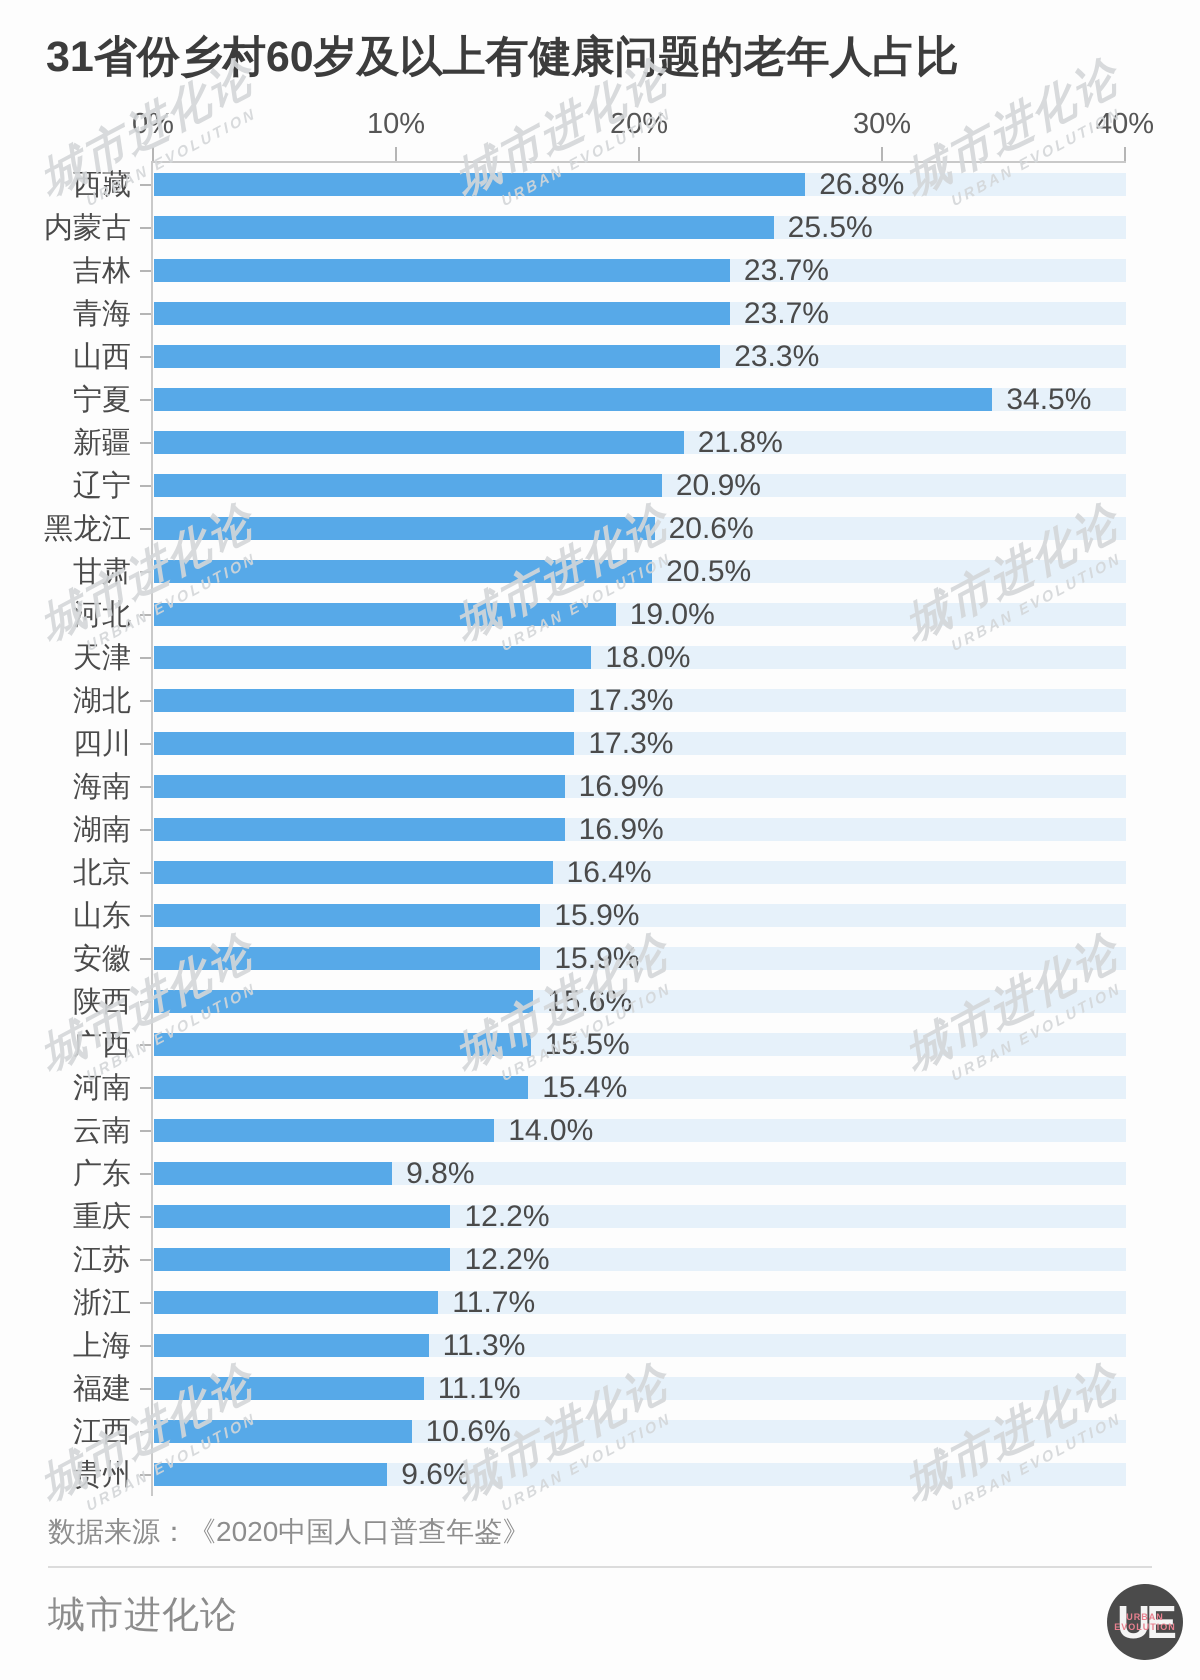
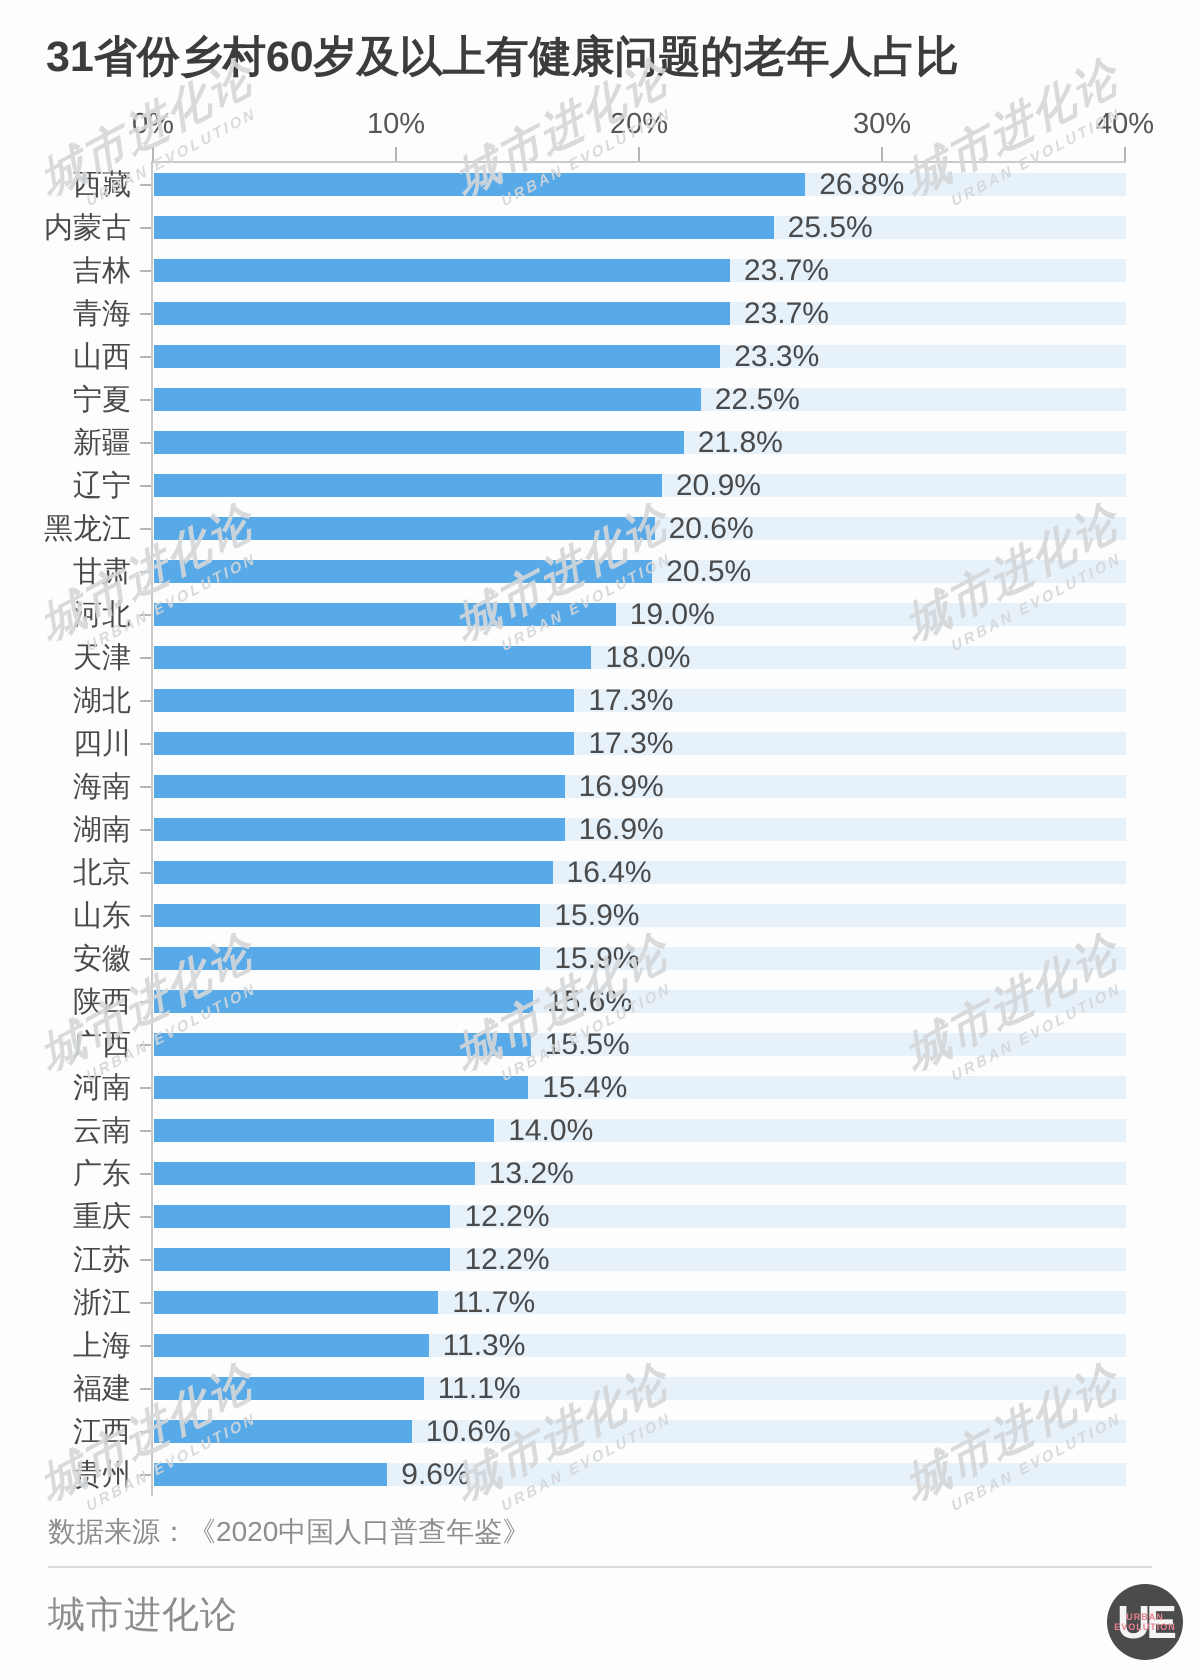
宁夏: 34.5% -> 22.5%
广东: 9.8% -> 13.2%
